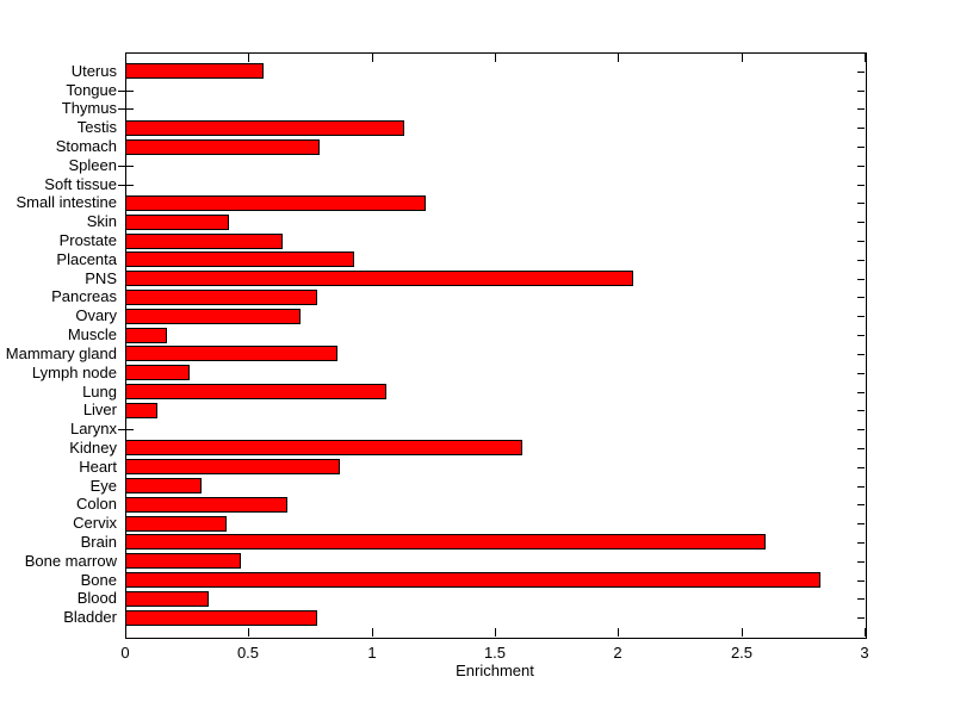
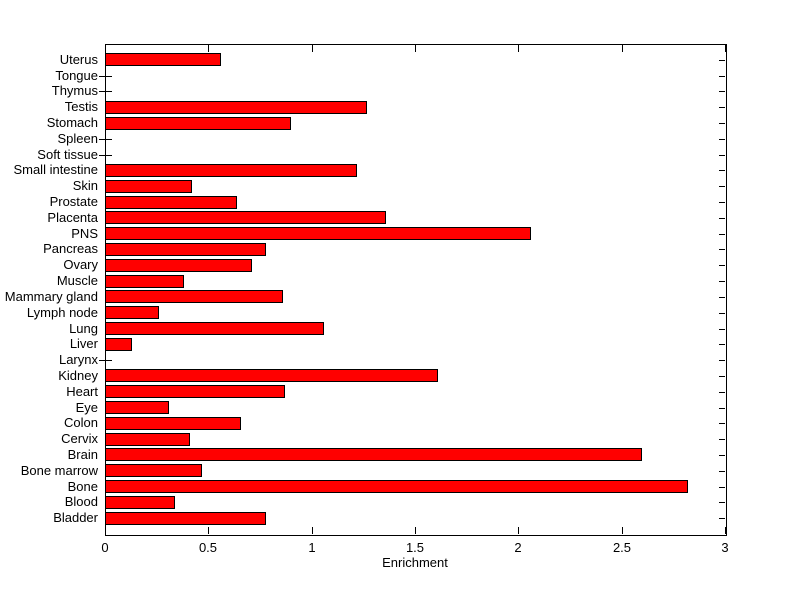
Testis: 1.13 -> 1.27
Stomach: 0.79 -> 0.90
Placenta: 0.93 -> 1.36
Muscle: 0.17 -> 0.38
